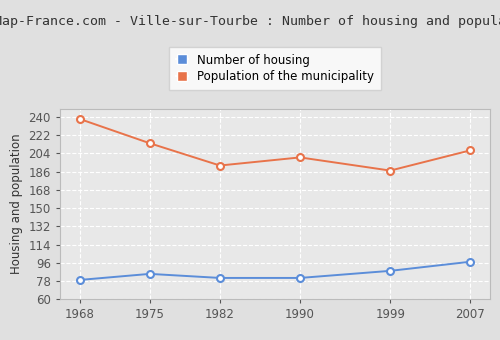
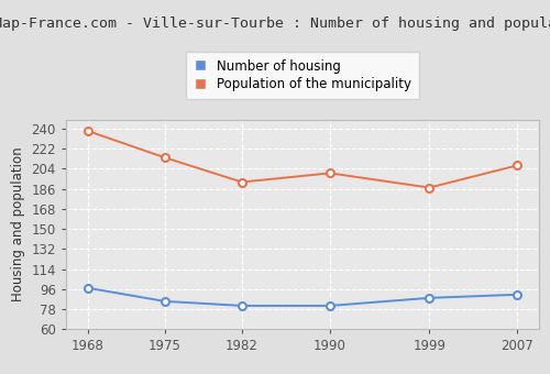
Number of housing/1968: 79 -> 97
Number of housing/2007: 97 -> 91
